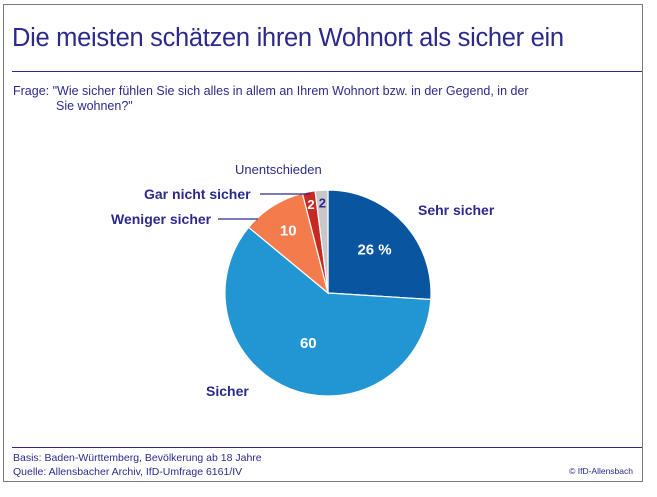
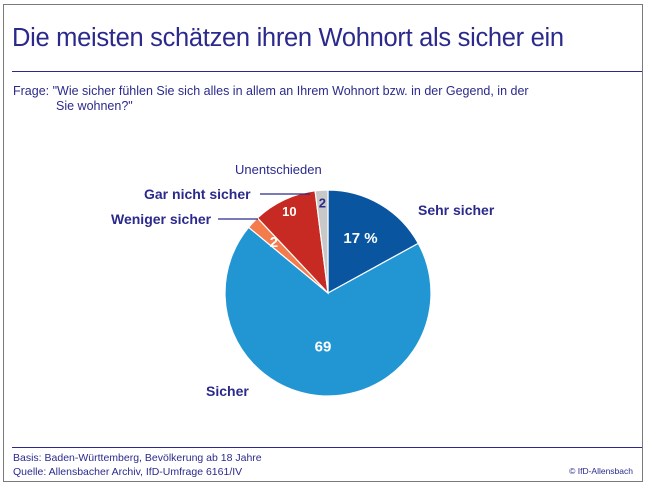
Sehr sicher: 26 -> 17
Sicher: 60 -> 69
Weniger sicher: 10 -> 2
Gar nicht sicher: 2 -> 10
